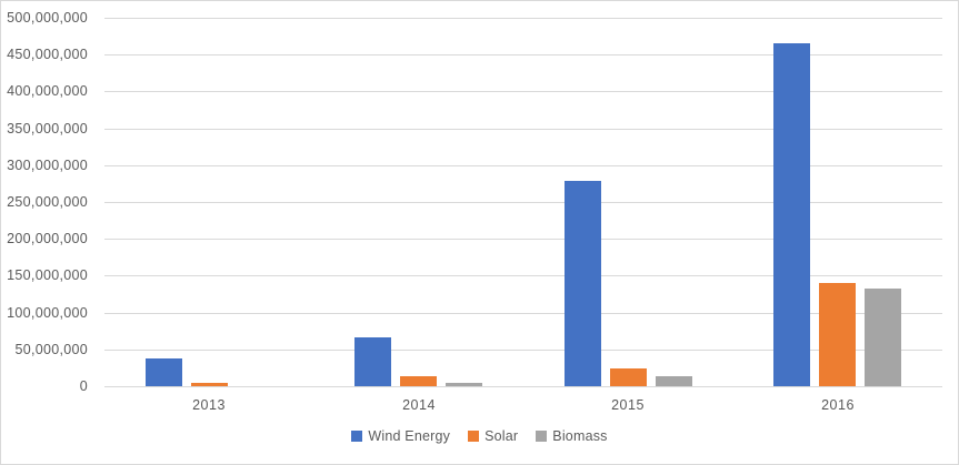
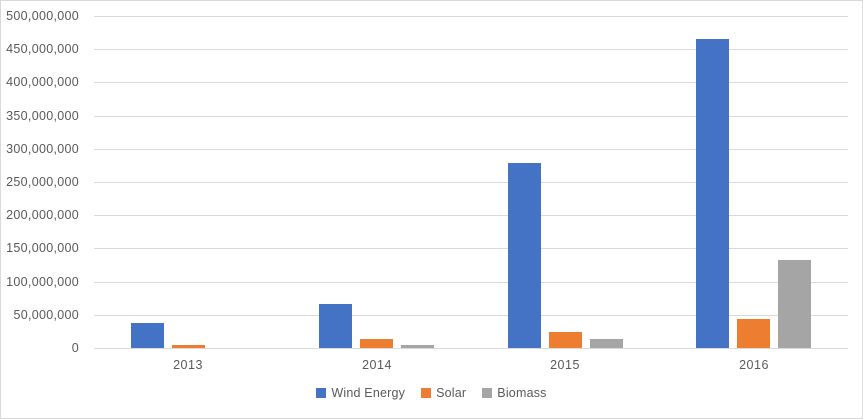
Solar/2016: 140000000 -> 40000000
